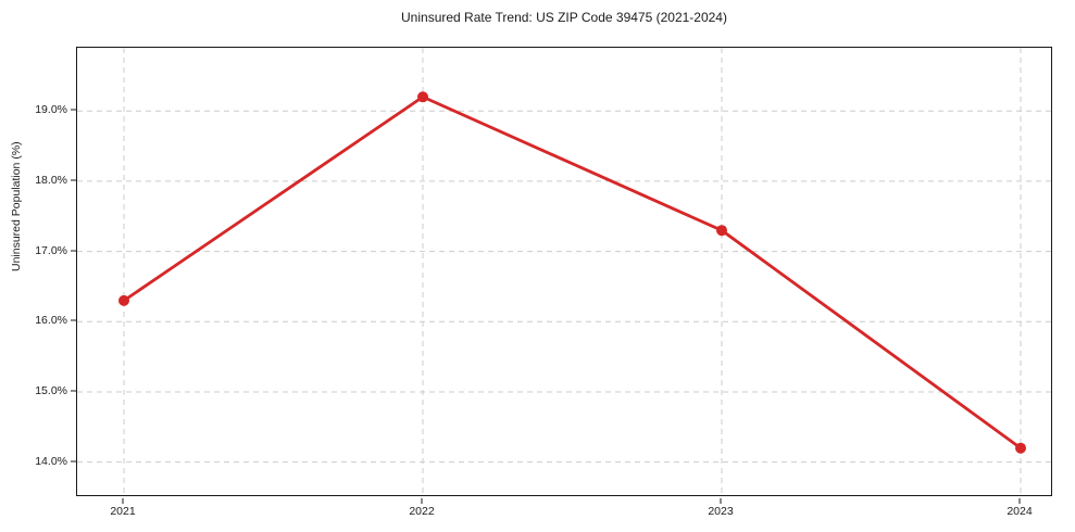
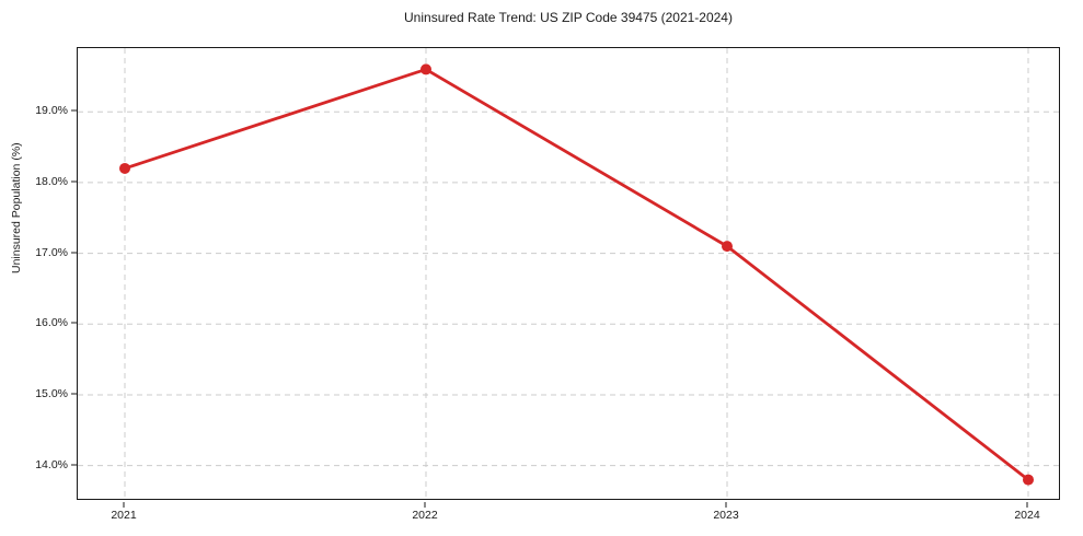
2021: 16.3% -> 18.2%
2022: 19.2% -> 19.6%
2023: 17.3% -> 17.1%
2024: 14.2% -> 13.8%
